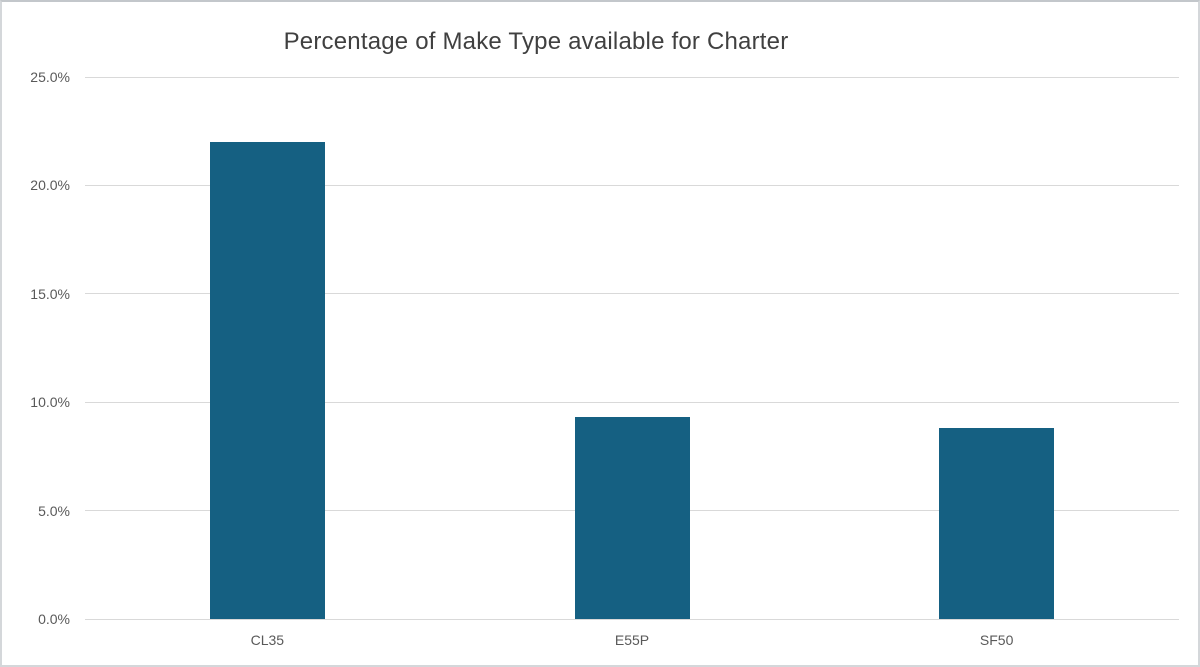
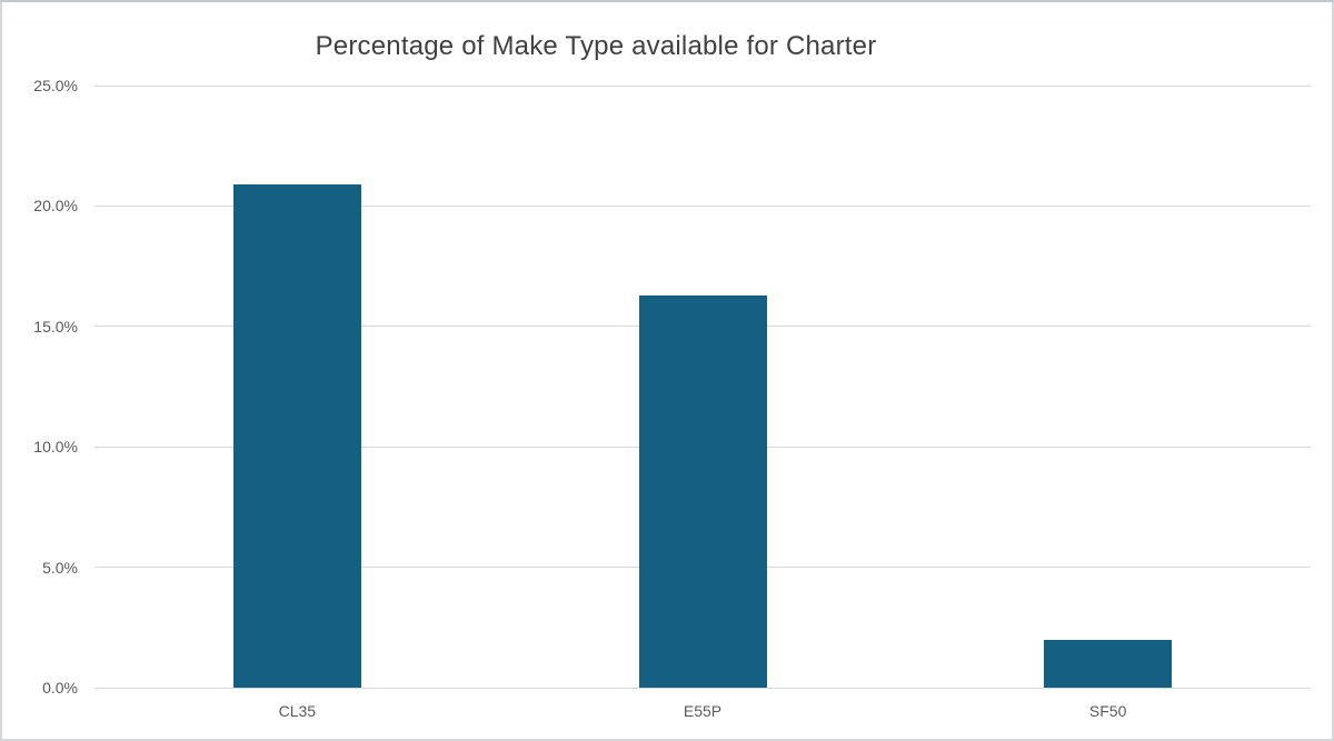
CL35: 22.0% -> 20.9%
E55P: 9.3% -> 16.3%
SF50: 8.8% -> 2.0%
